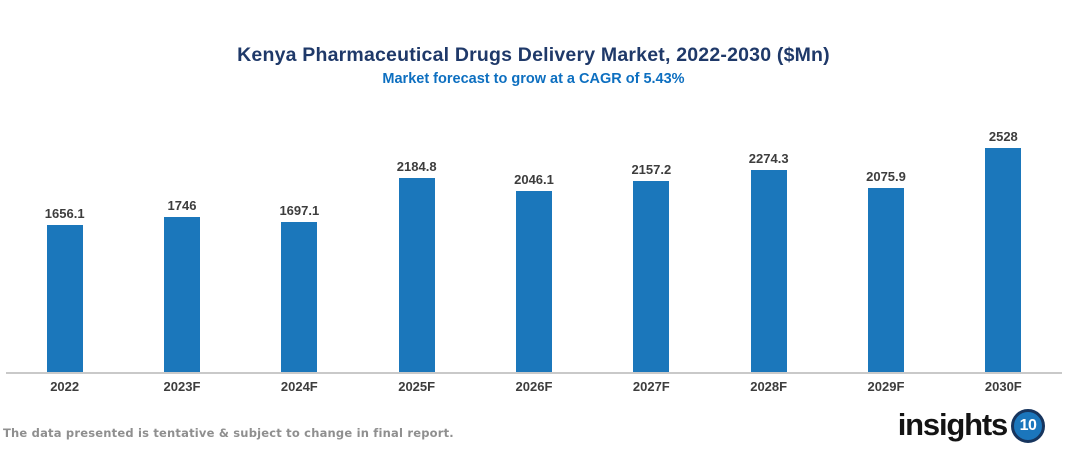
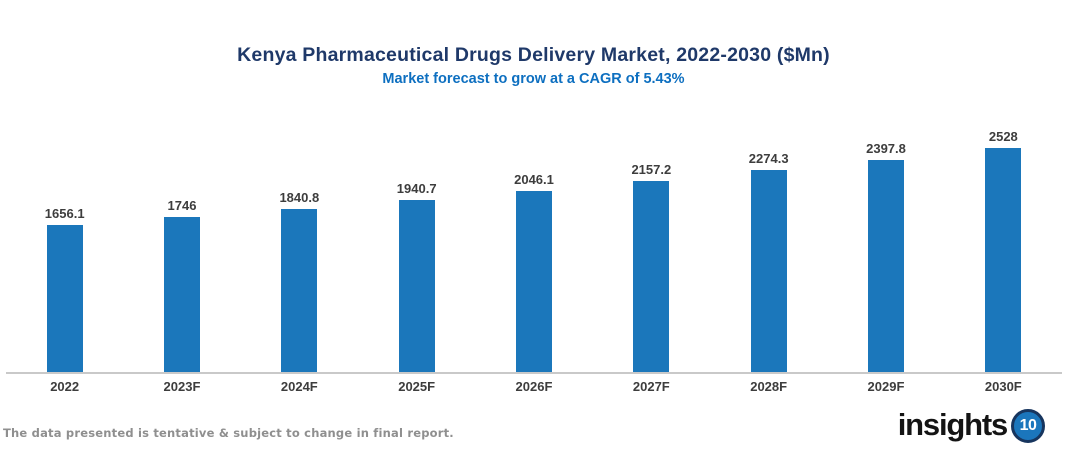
2024F: 1697.1 -> 1840.8
2025F: 2184.8 -> 1940.7
2029F: 2075.9 -> 2397.8
